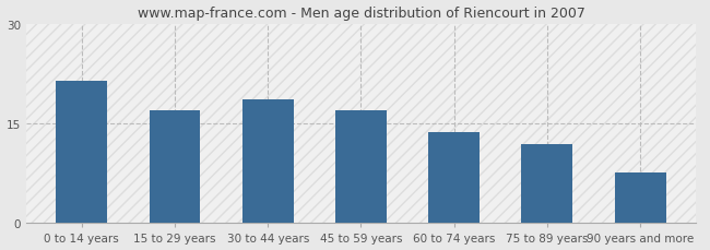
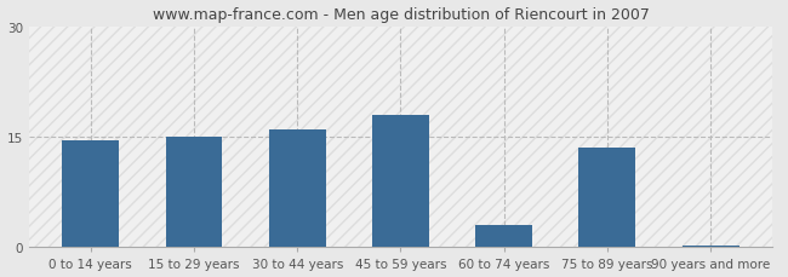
0 to 14 years: 21.4 -> 14.5
15 to 29 years: 17.0 -> 15.0
30 to 44 years: 18.6 -> 16.0
45 to 59 years: 17.0 -> 18.0
60 to 74 years: 13.6 -> 3.0
75 to 89 years: 11.8 -> 13.5
90 years and more: 7.6 -> 0.3
